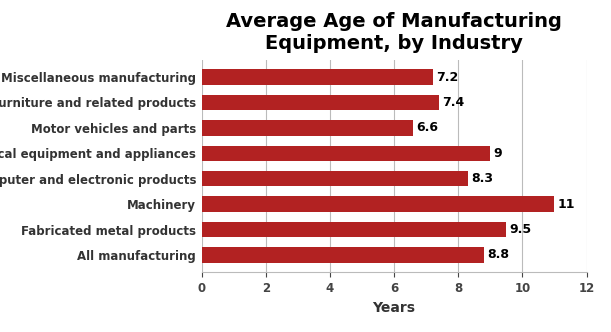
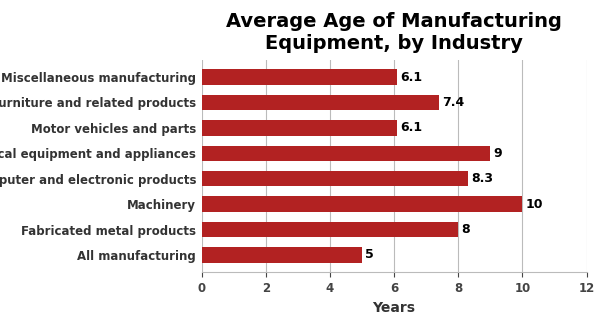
Miscellaneous manufacturing: 7.2 -> 6.1
Motor vehicles and parts: 6.6 -> 6.1
Machinery: 11 -> 10
Fabricated metal products: 9.5 -> 8
All manufacturing: 8.8 -> 5
